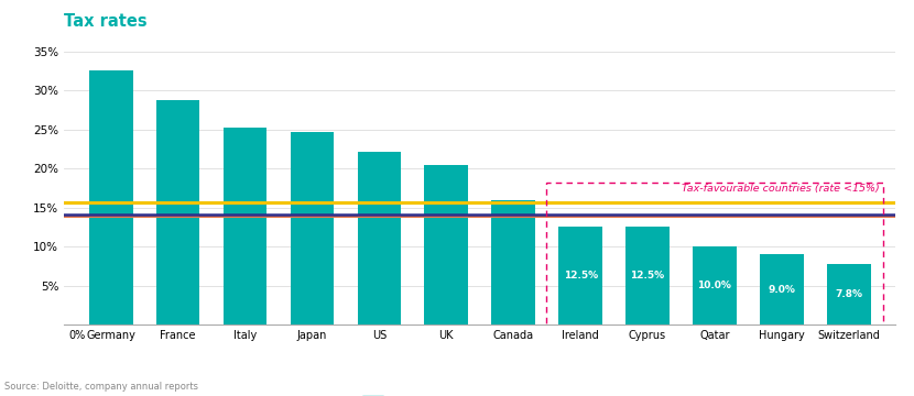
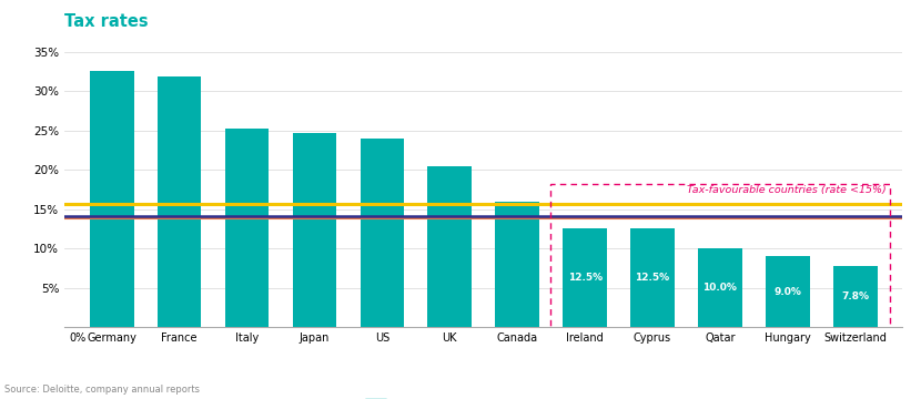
France: 28.7% -> 31.8%
US: 22.2% -> 24.0%
